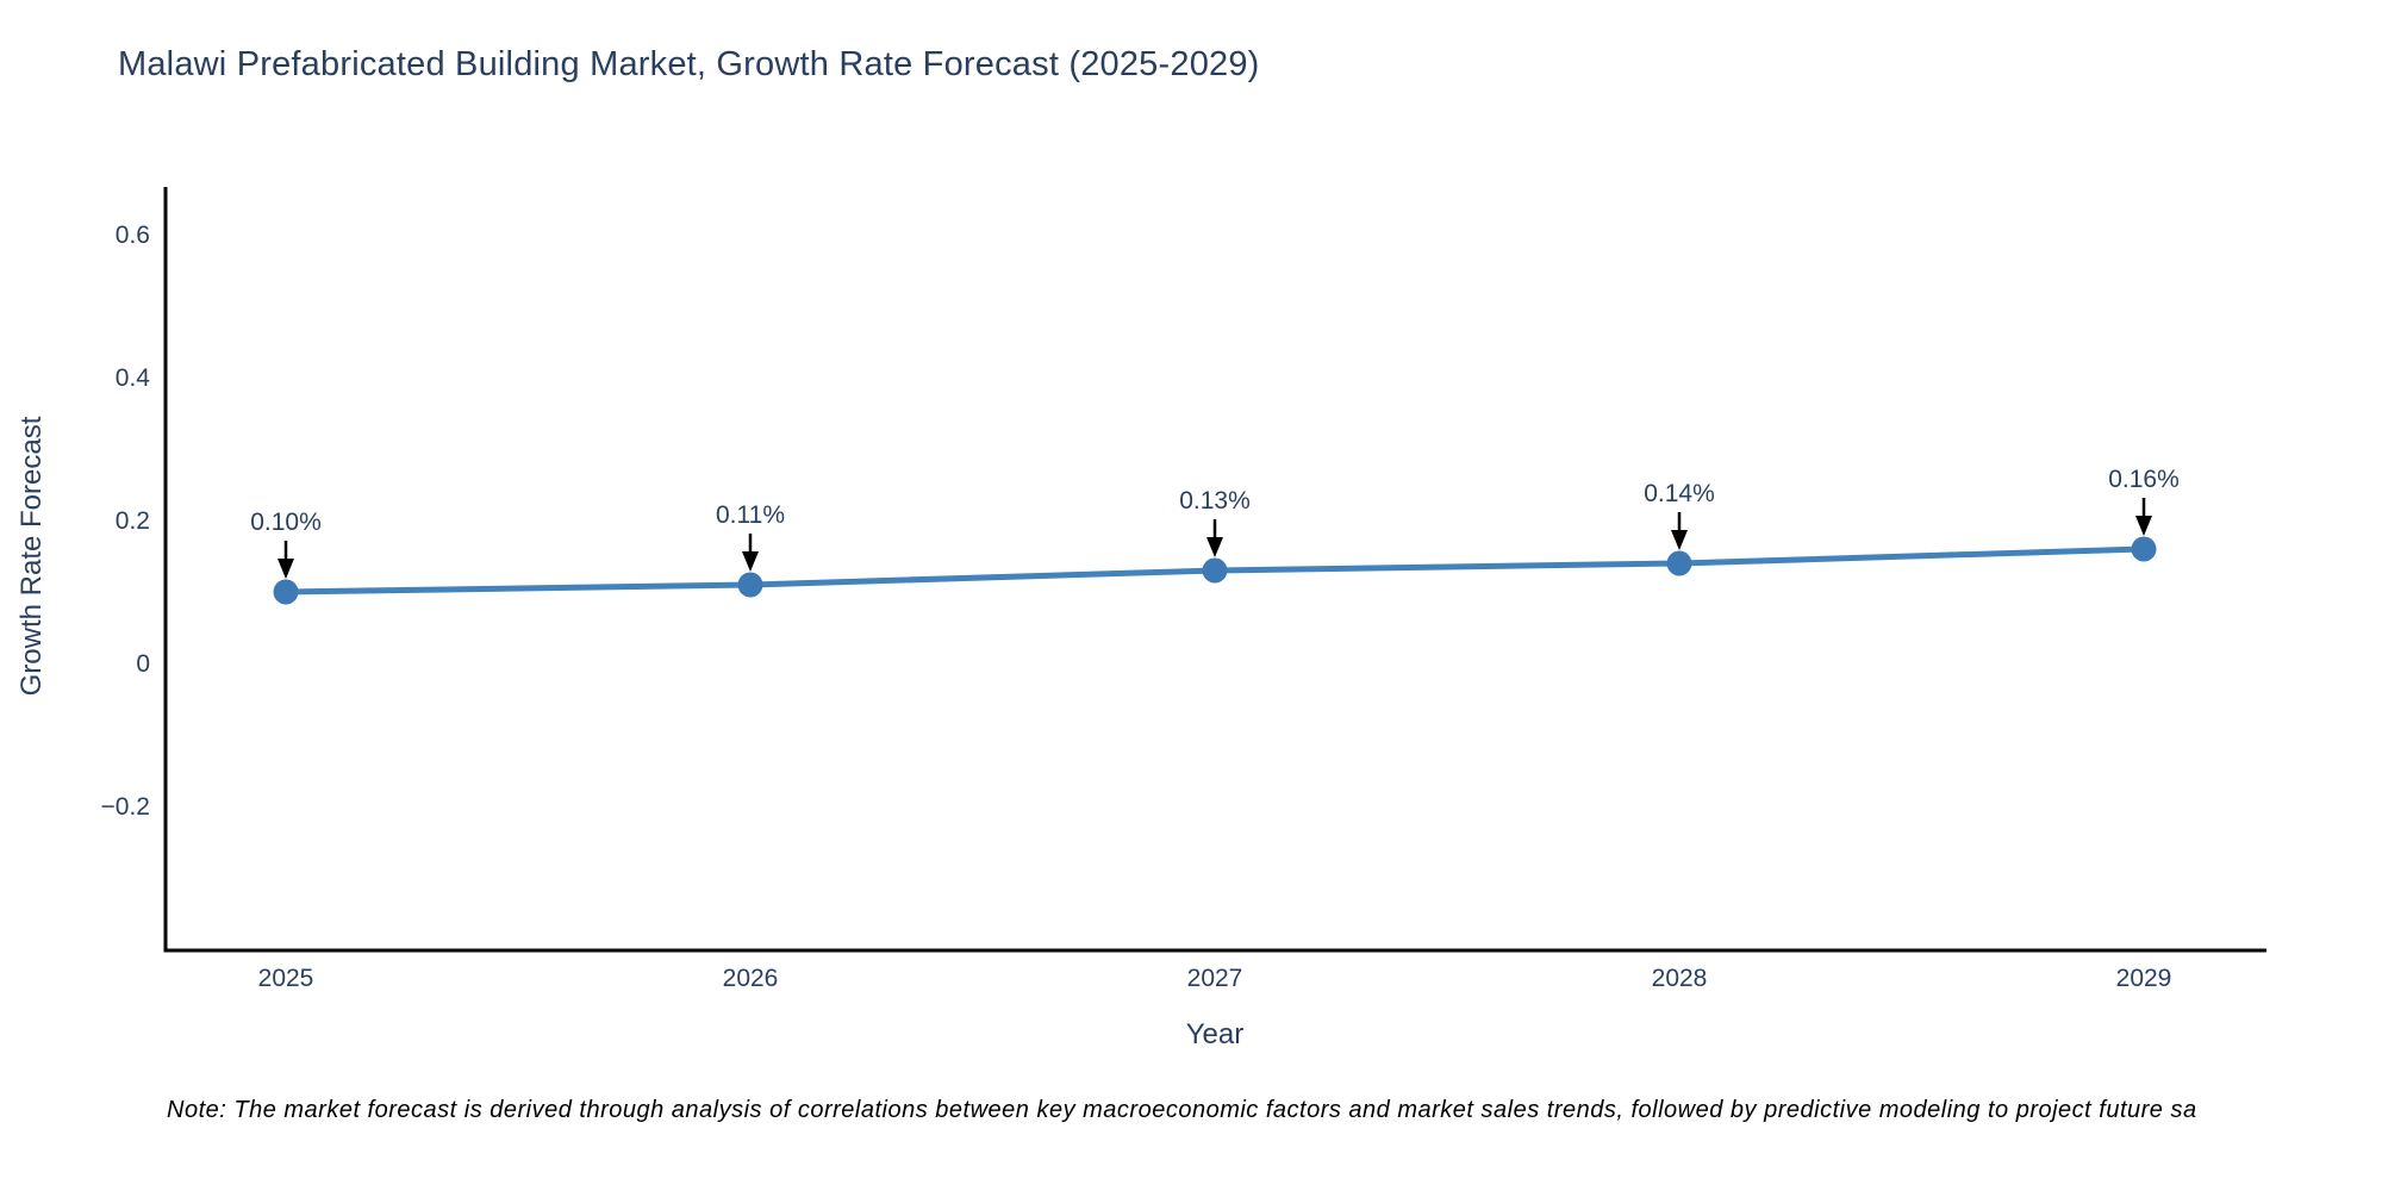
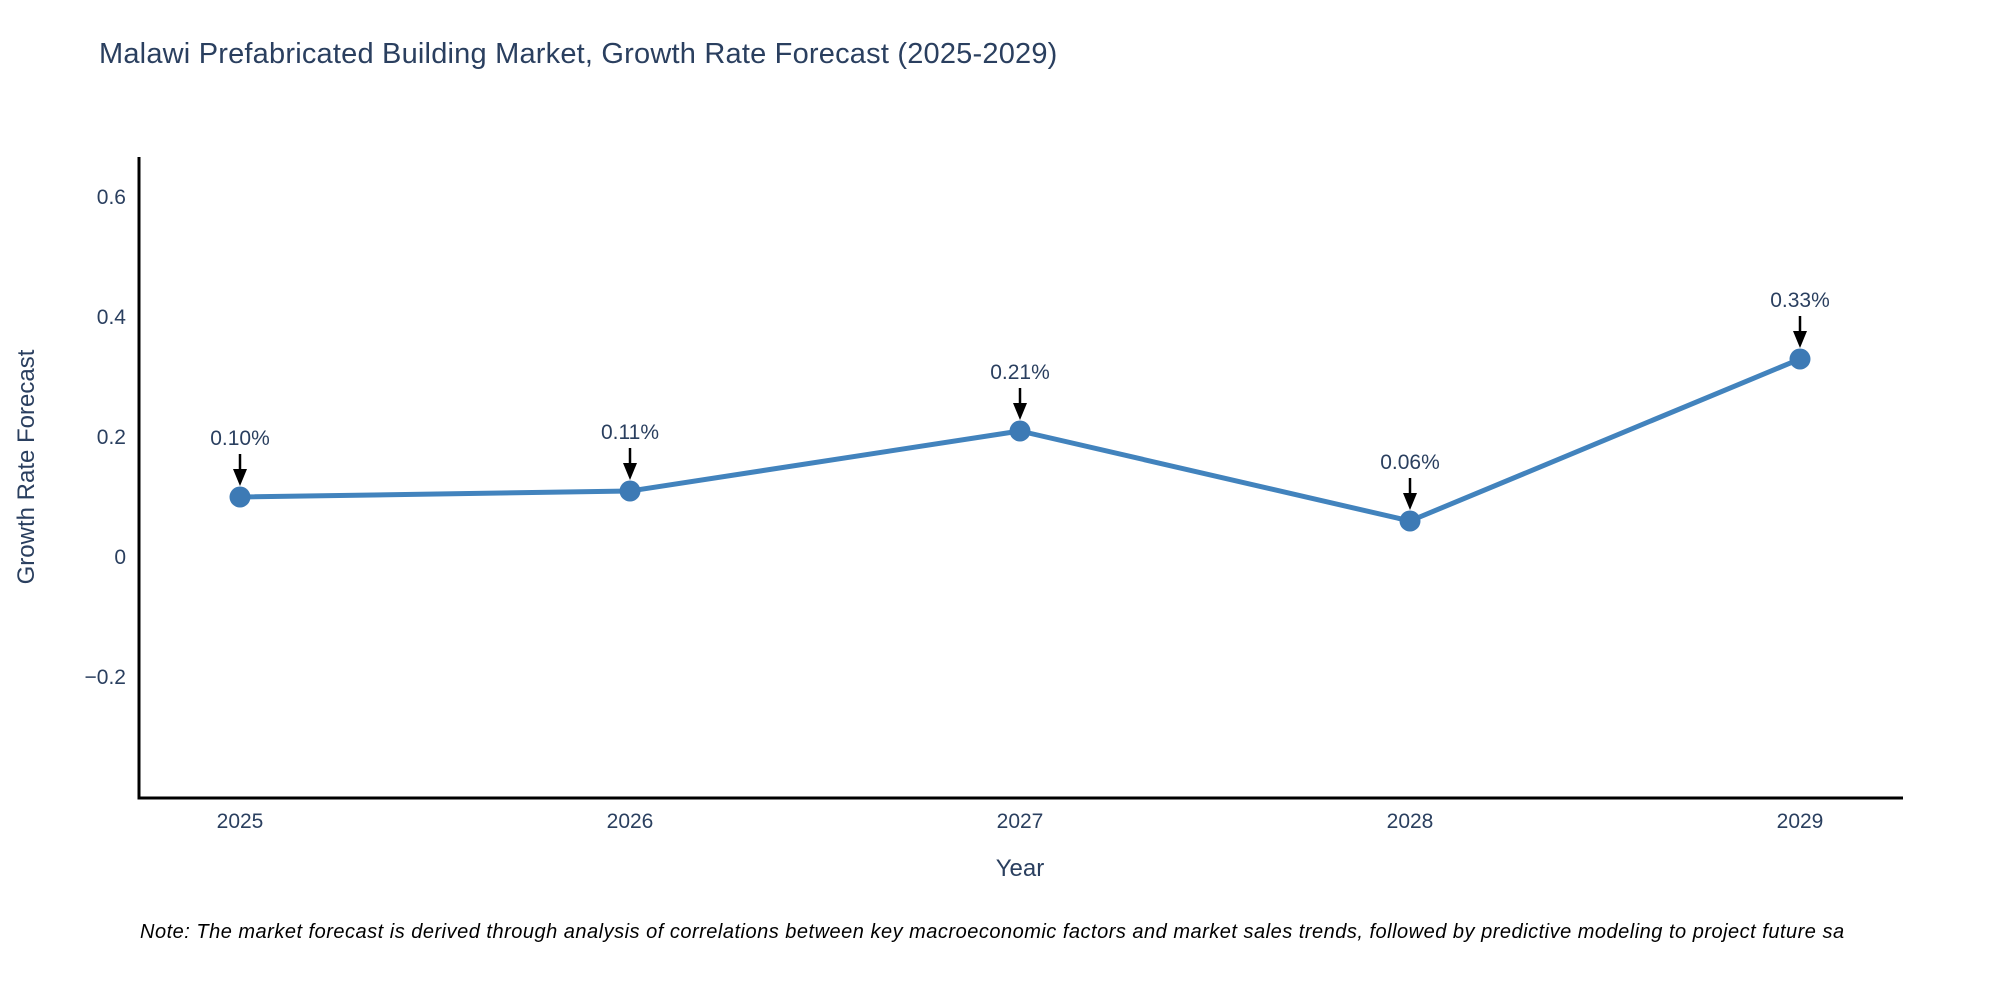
2027: 0.13% -> 0.21%
2028: 0.14% -> 0.06%
2029: 0.16% -> 0.33%
